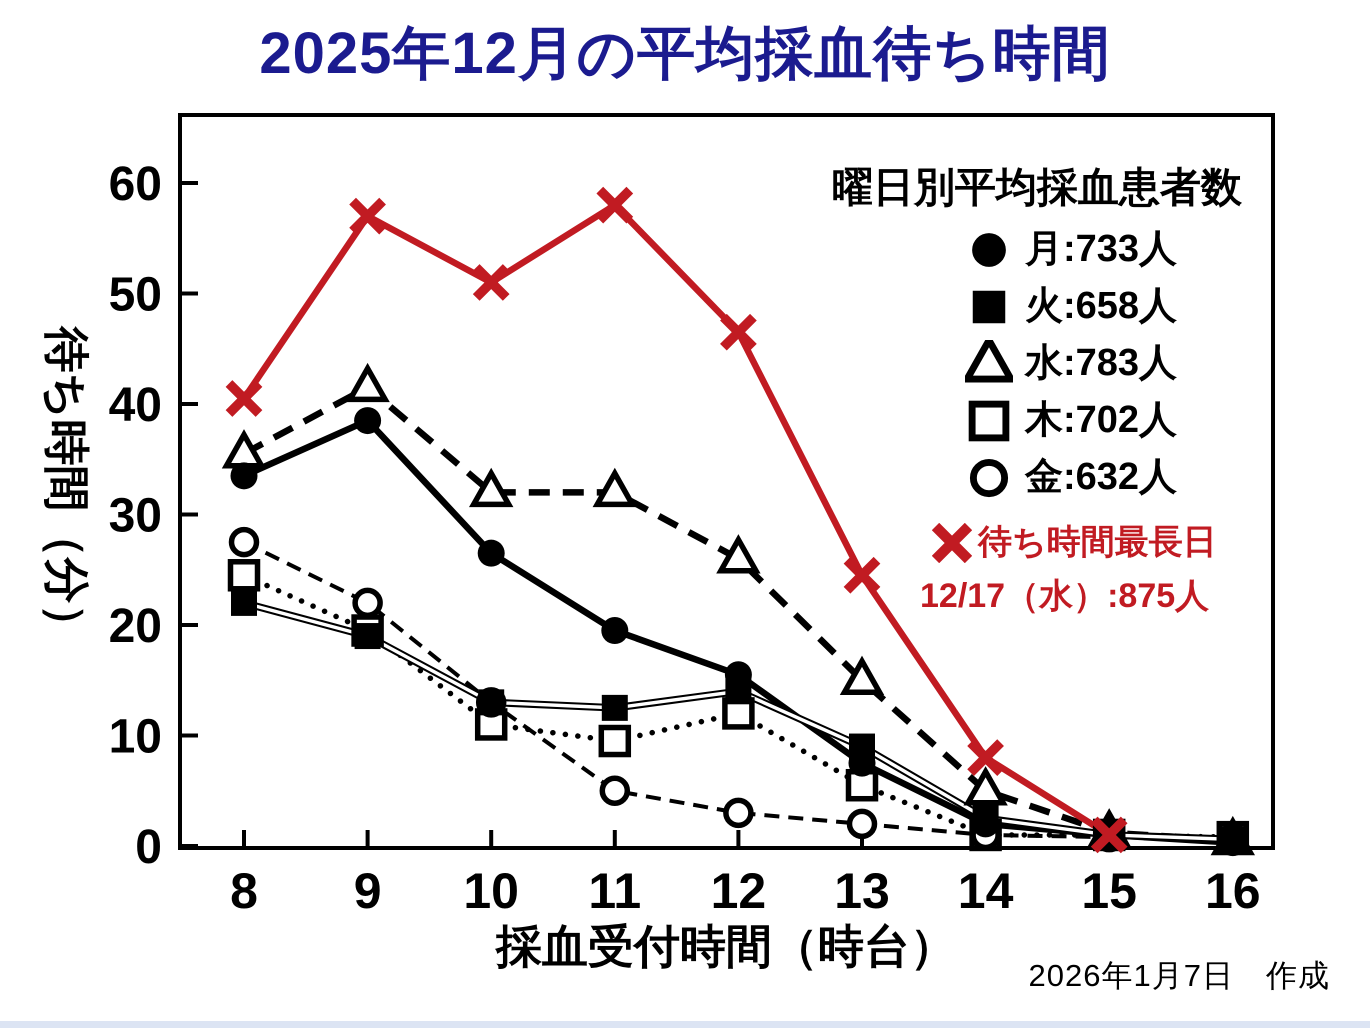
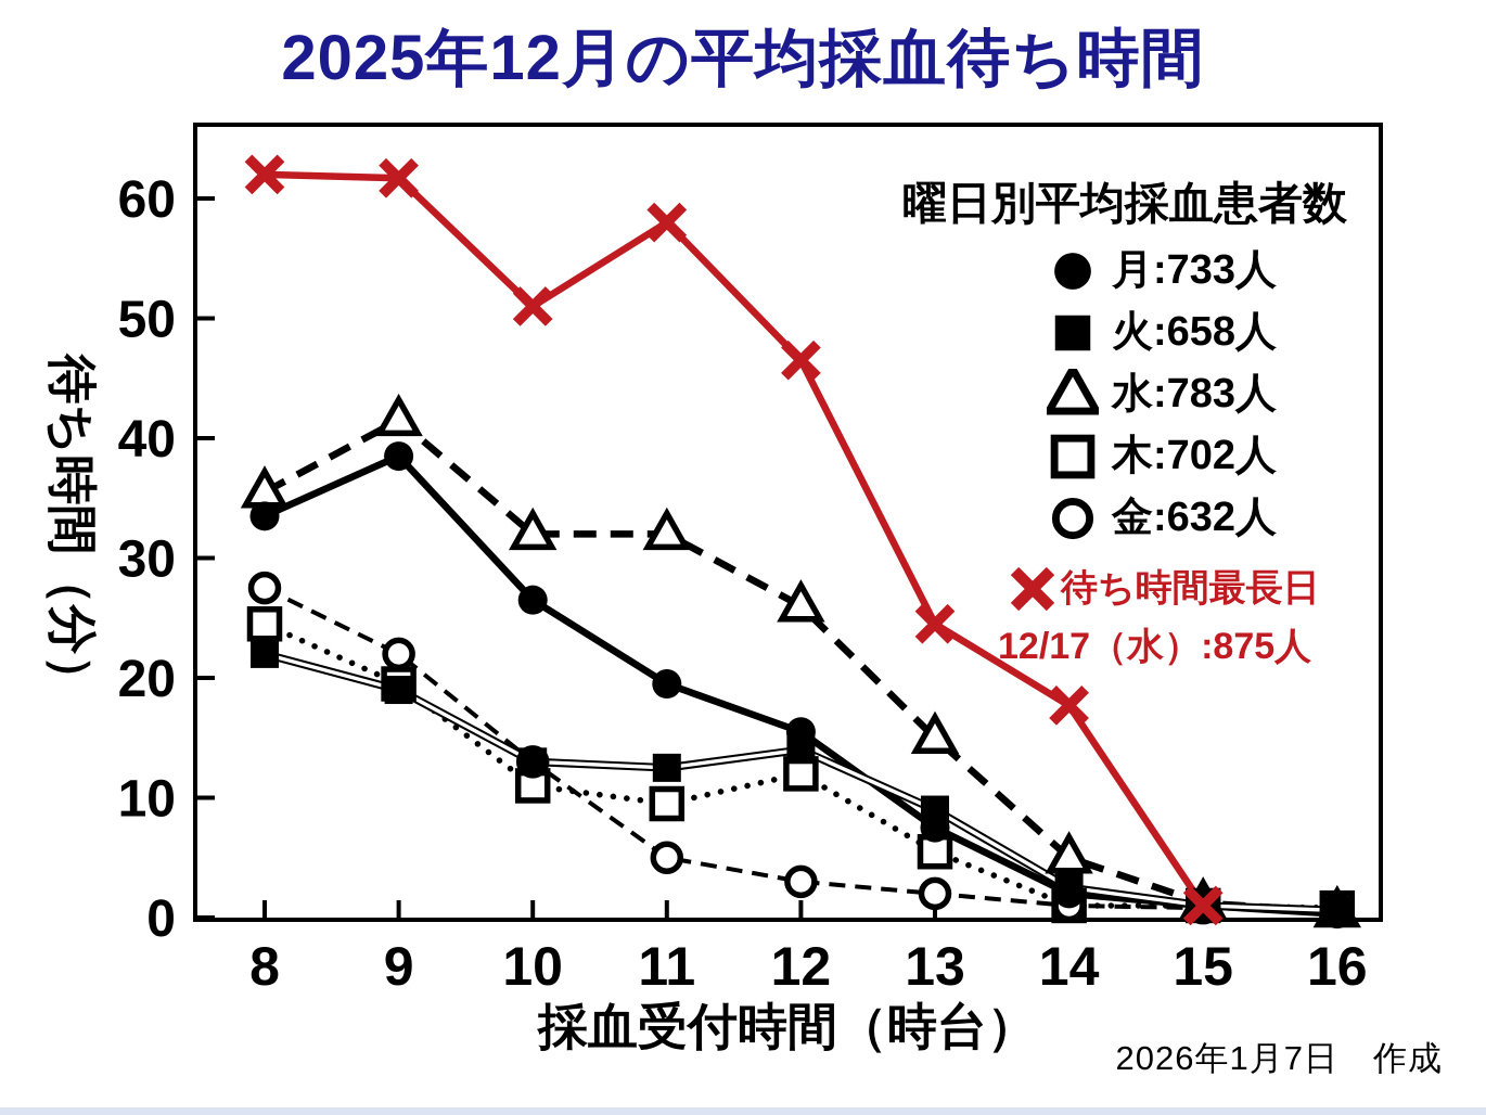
待ち時間最長日 12/17（水）:875人/8: 40.5 -> 62.0
待ち時間最長日 12/17（水）:875人/9: 57.0 -> 61.7
待ち時間最長日 12/17（水）:875人/14: 8.0 -> 17.7
